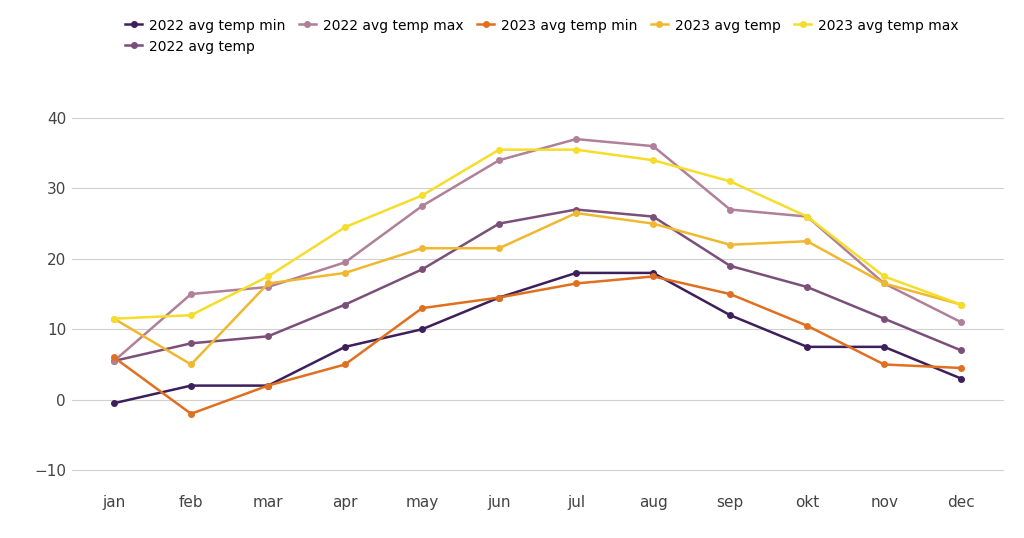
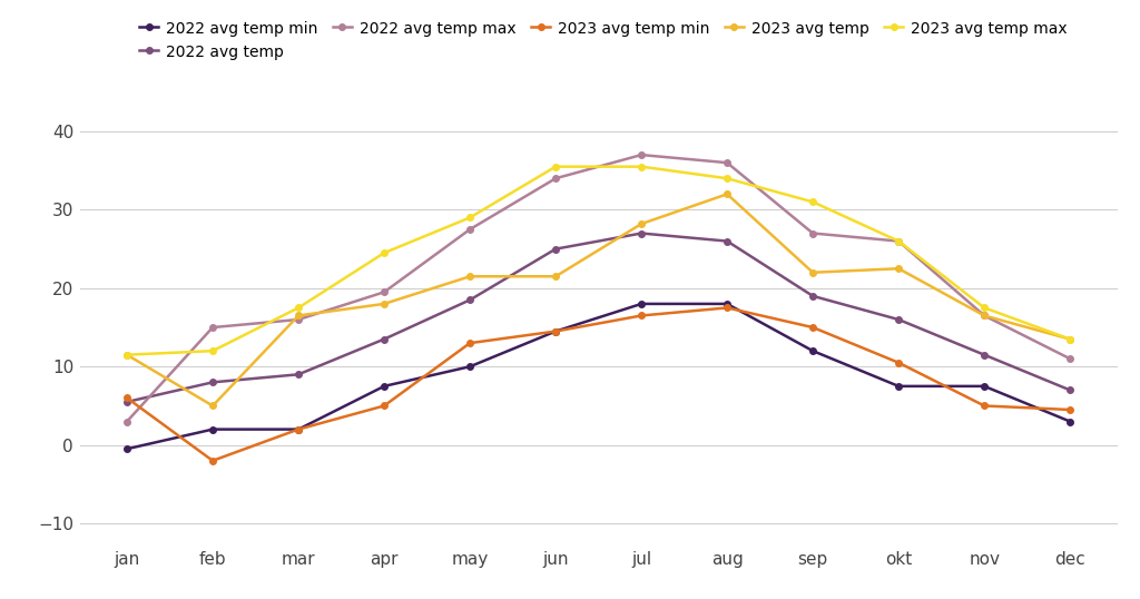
2022 avg temp max/jan: 5.5 -> 3.0
2023 avg temp/jul: 26.5 -> 28.2
2023 avg temp/aug: 25.0 -> 32.0
